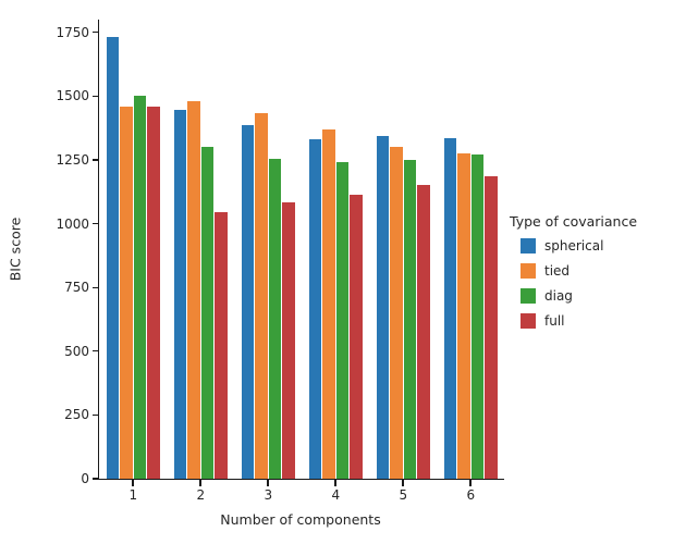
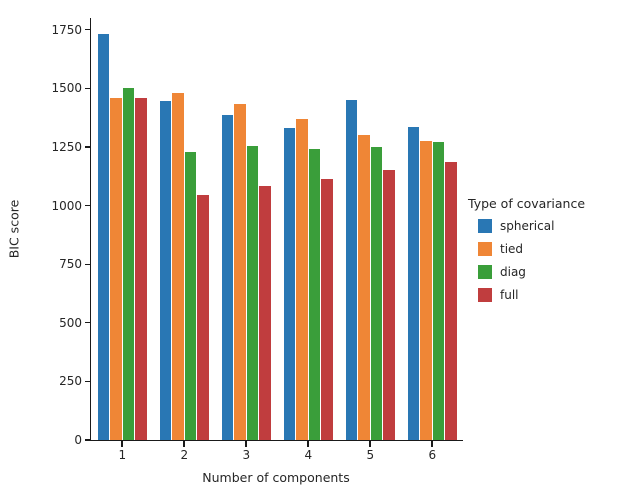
diag/2: 1300 -> 1230
spherical/5: 1340 -> 1450
